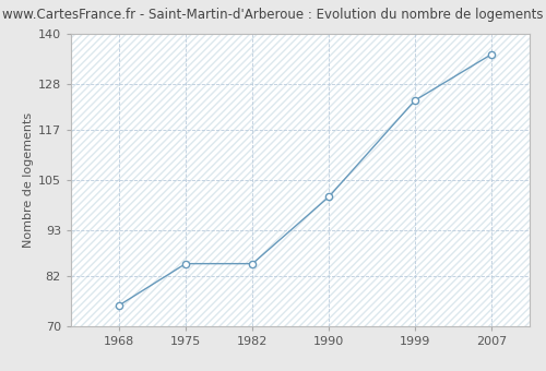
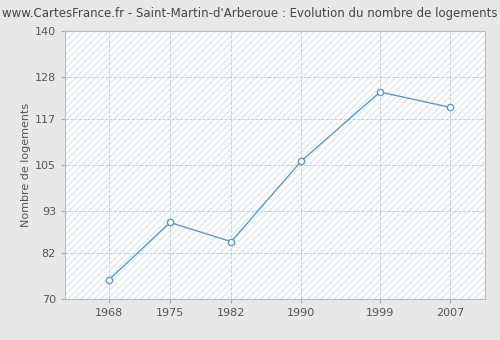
1975: 85 -> 90
1990: 101 -> 106
2007: 135 -> 120
